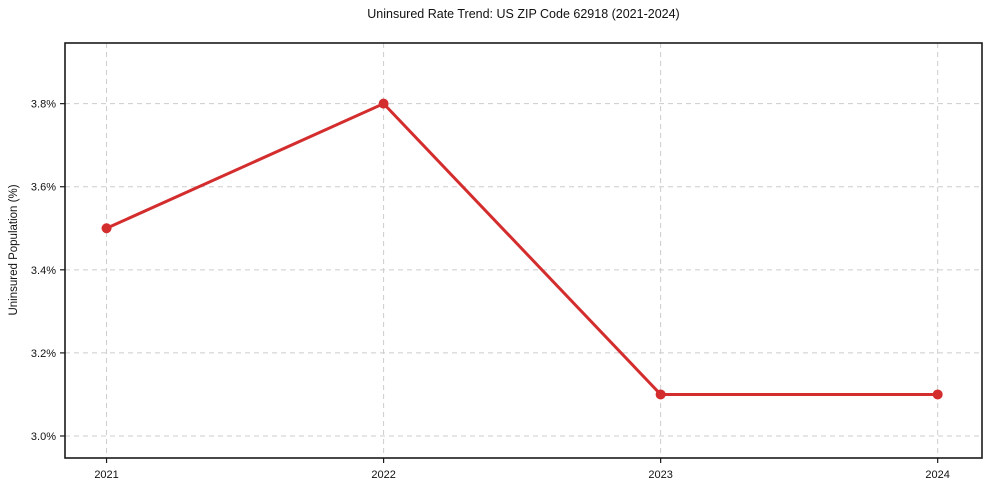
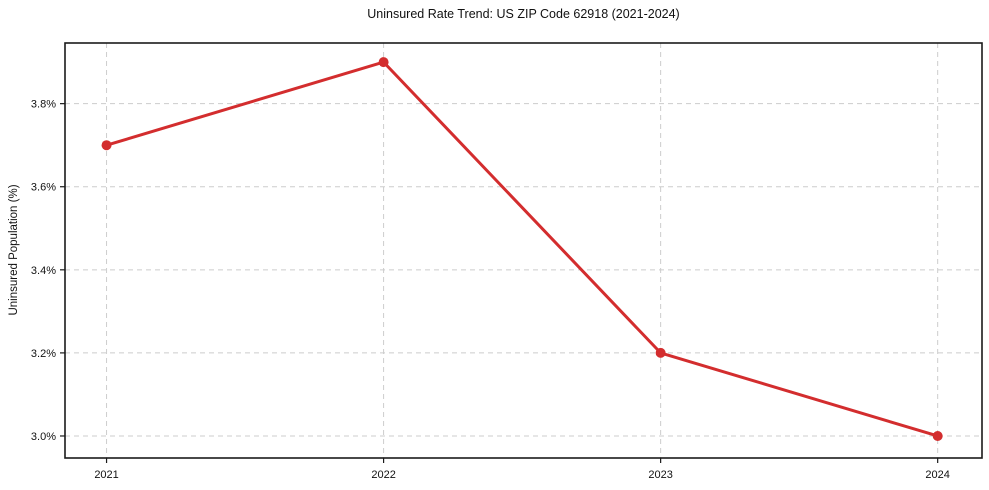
2021: 3.5% -> 3.7%
2022: 3.8% -> 3.9%
2023: 3.1% -> 3.2%
2024: 3.1% -> 3.0%
